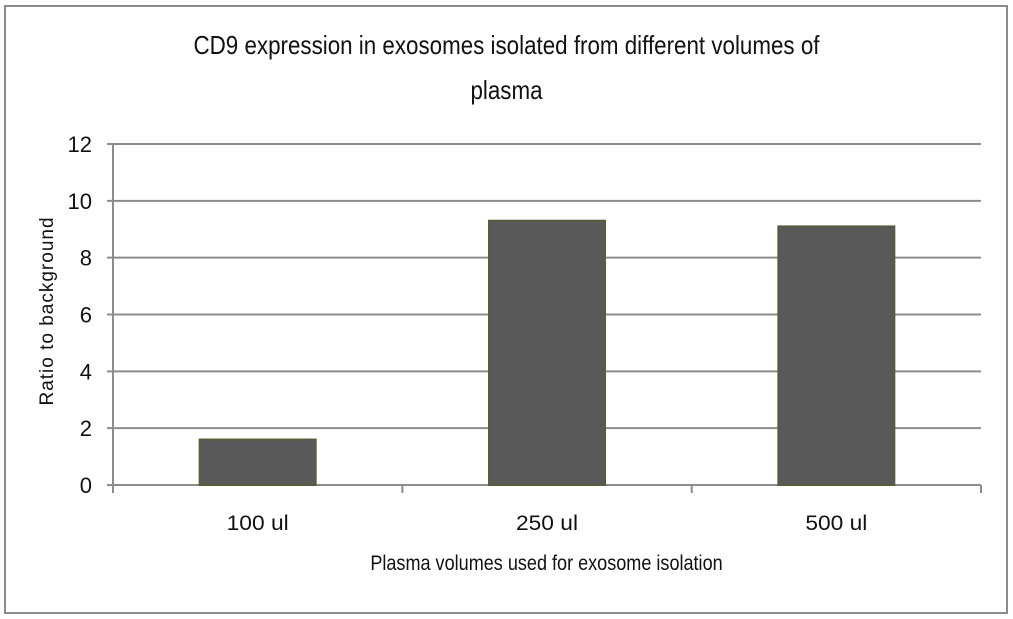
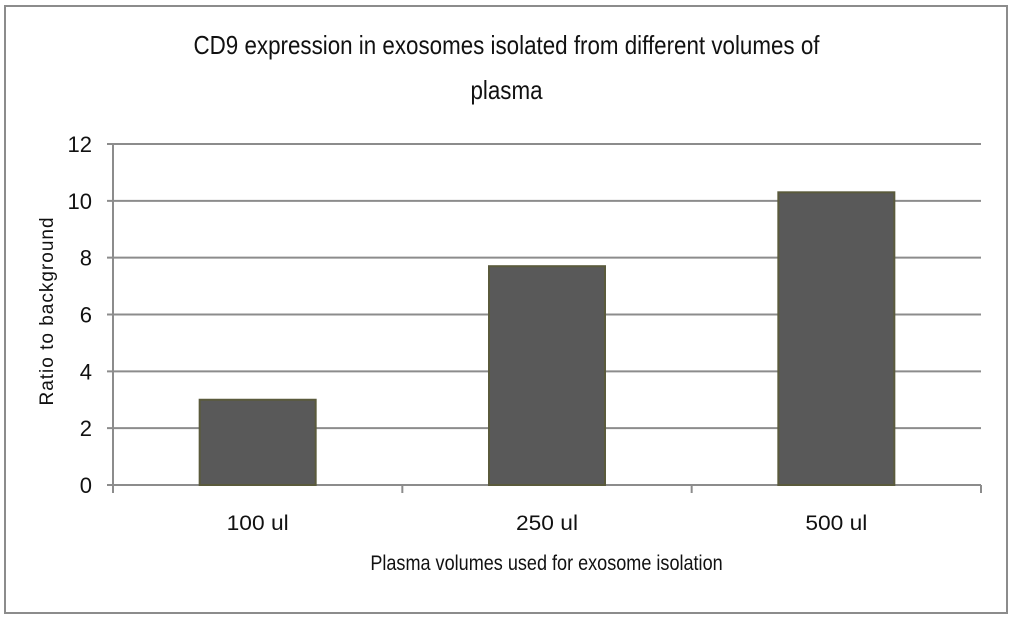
100 ul: 1.6 -> 3.0
250 ul: 9.3 -> 7.7
500 ul: 9.1 -> 10.3
